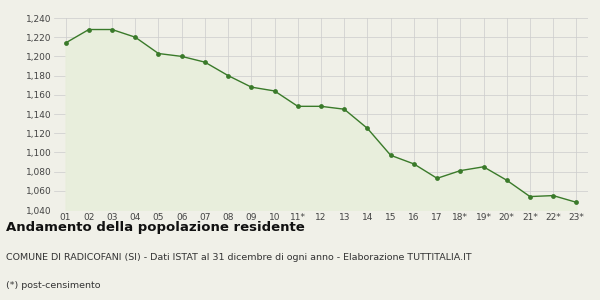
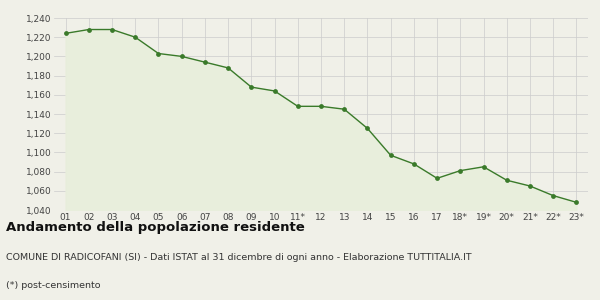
01: 1,214 -> 1,224
08: 1,180 -> 1,188
21*: 1,054 -> 1,065
